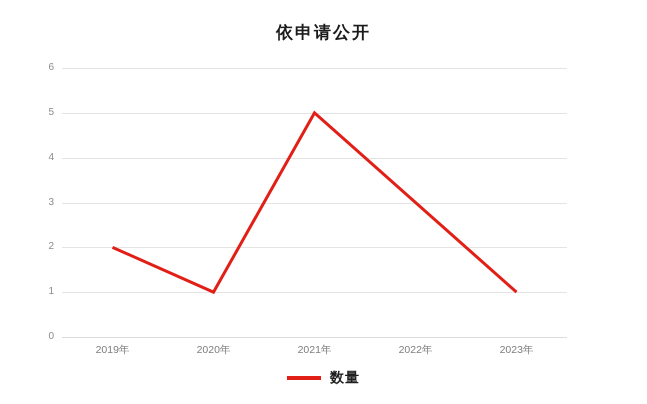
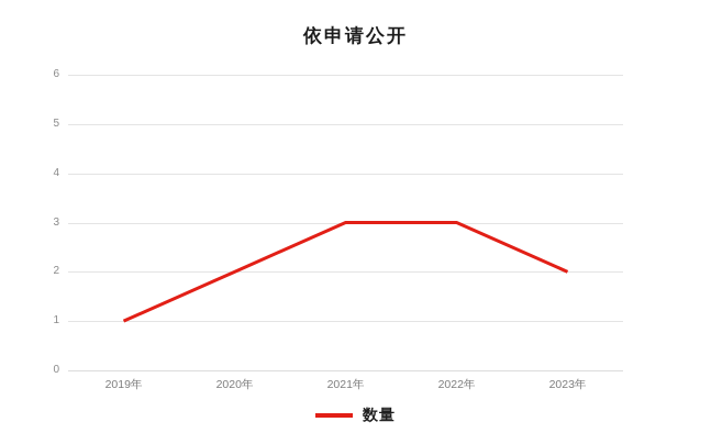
2019年: 2 -> 1
2020年: 1 -> 2
2021年: 5 -> 3
2023年: 1 -> 2
